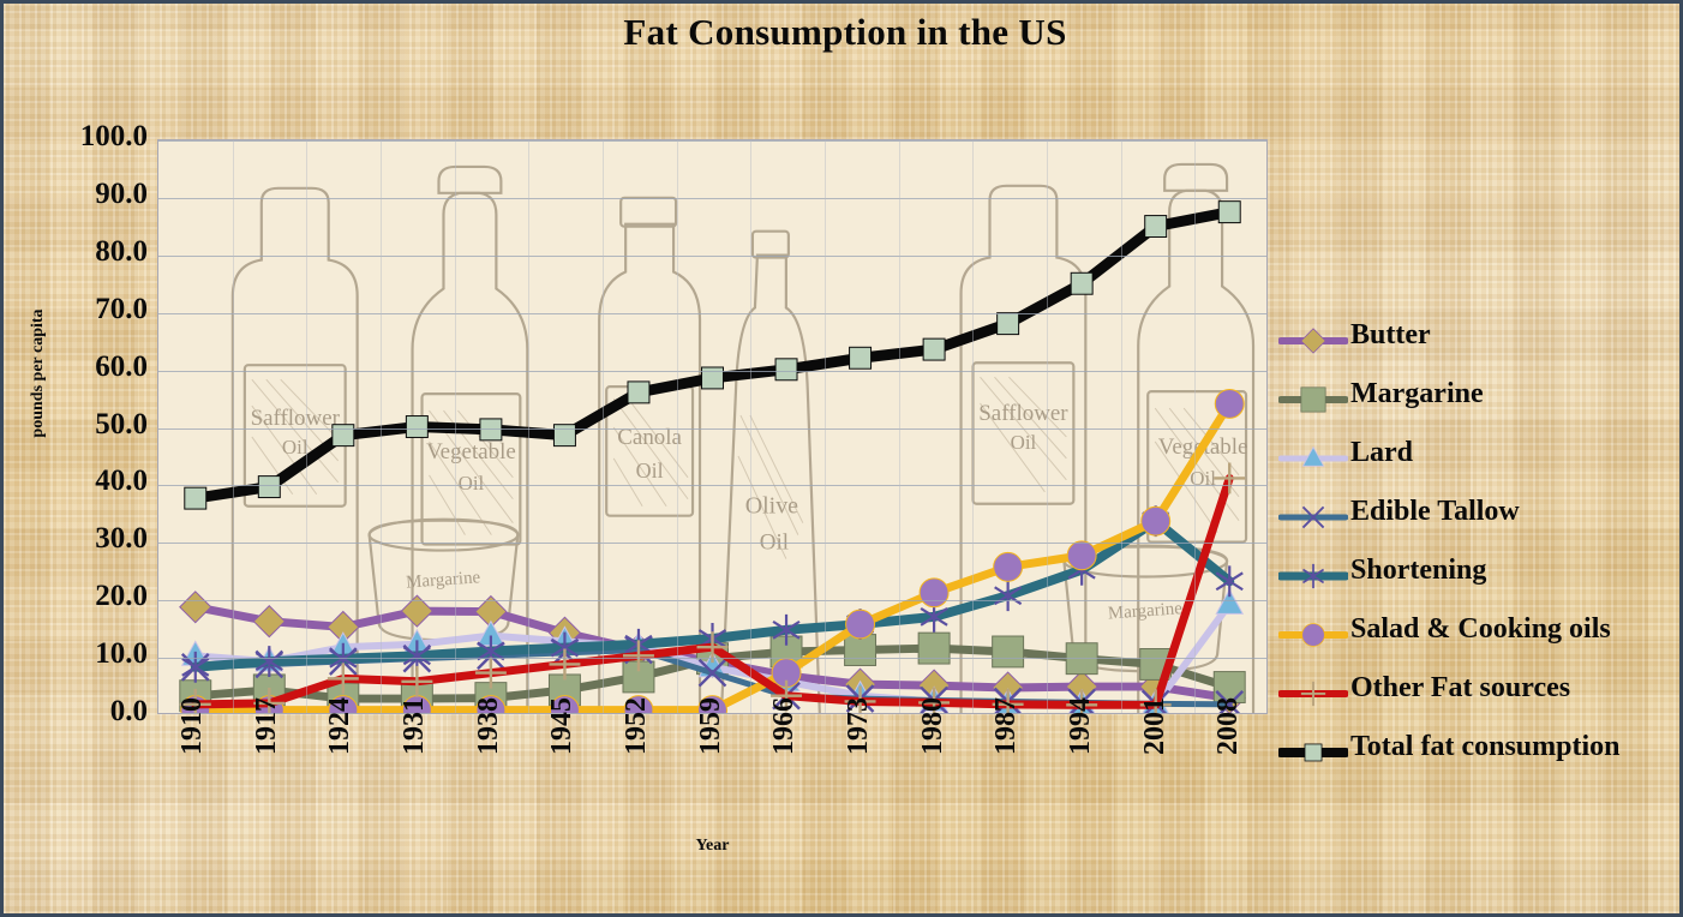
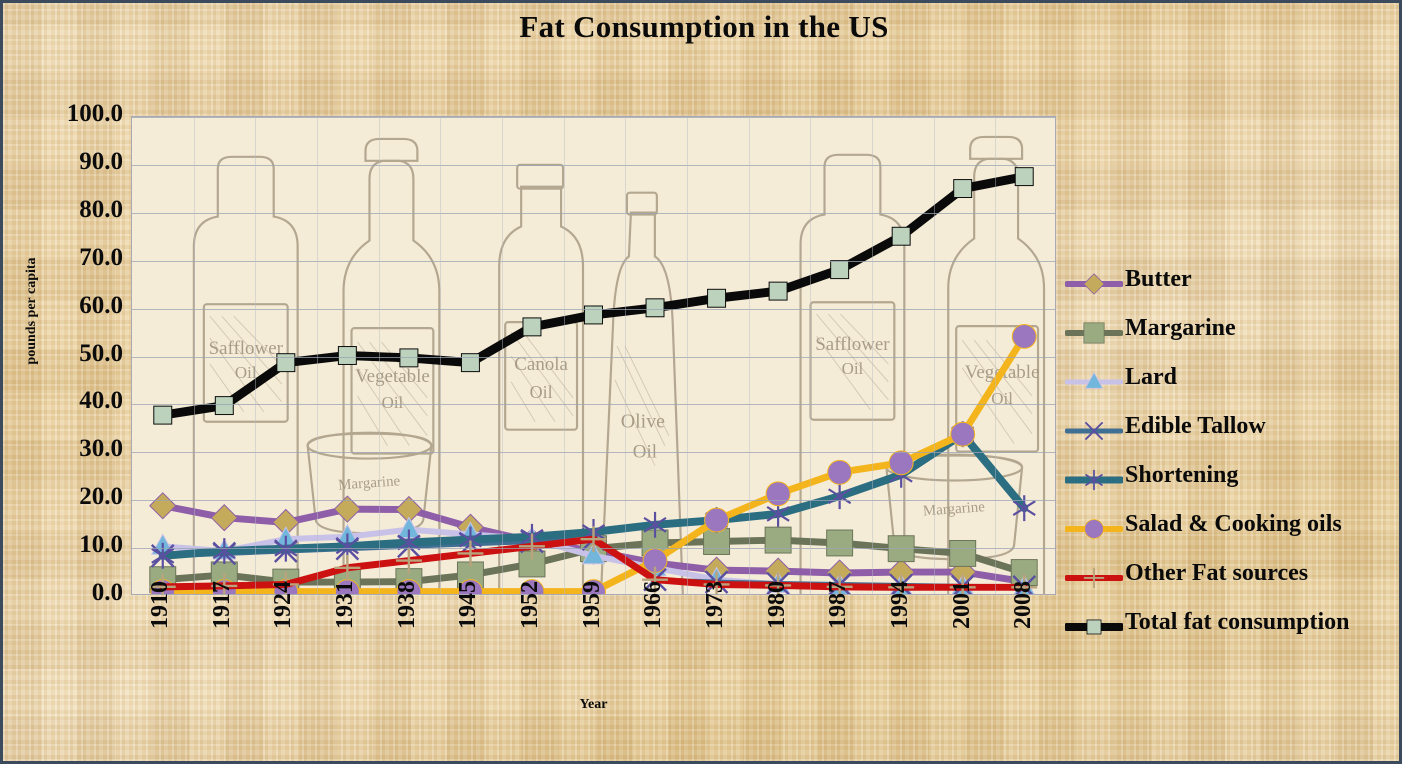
Other Fat sources/1924: 6 -> 2
Edible Tallow/1959: 7 -> 12
Lard/2008: 19 -> 1
Shortening/2008: 23 -> 18
Other Fat sources/2008: 41 -> 1
